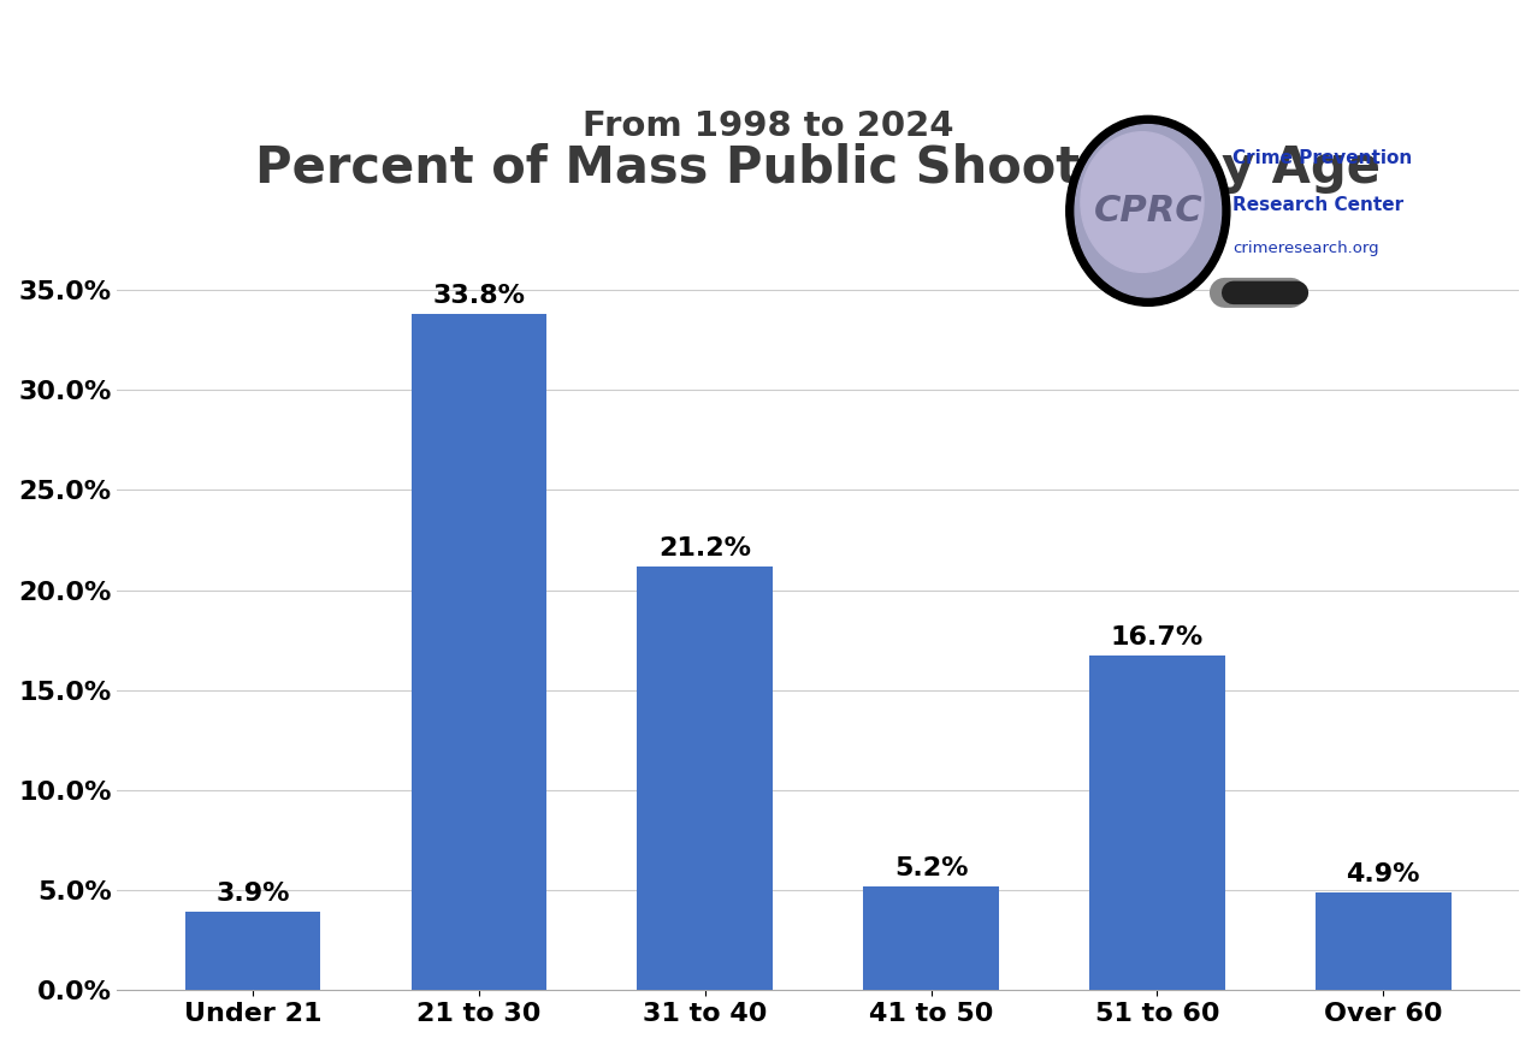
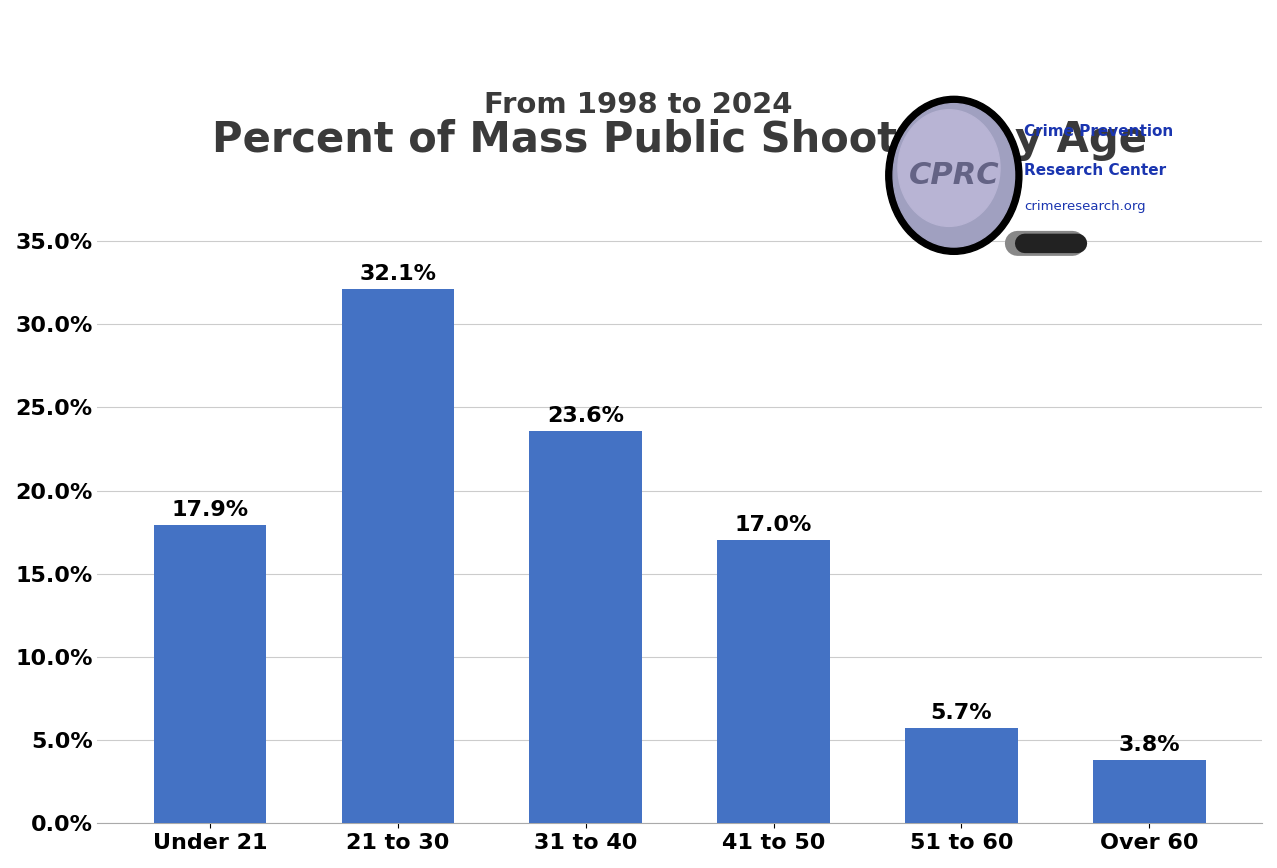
Under 21: 3.9% -> 17.9%
21 to 30: 33.8% -> 32.1%
31 to 40: 21.2% -> 23.6%
41 to 50: 5.2% -> 17.0%
51 to 60: 16.7% -> 5.7%
Over 60: 4.9% -> 3.8%
